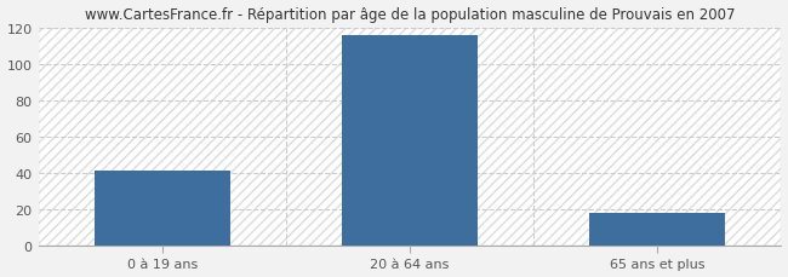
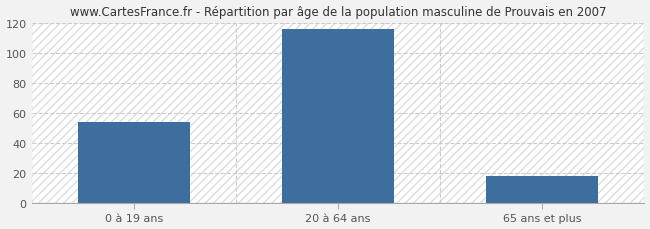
0 à 19 ans: 41 -> 54
